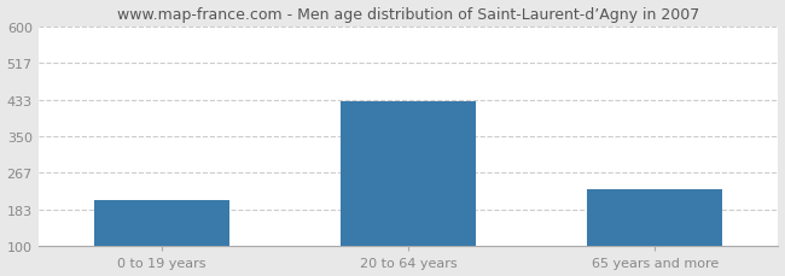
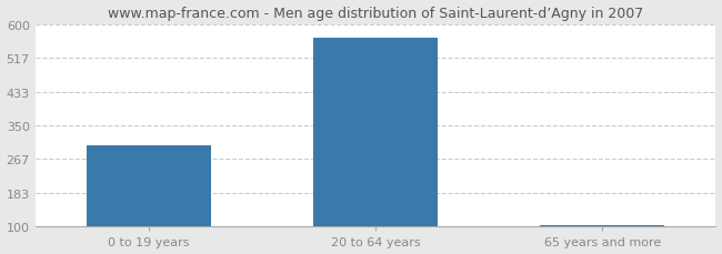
0 to 19 years: 205 -> 300
20 to 64 years: 430 -> 565
65 years and more: 230 -> 105
